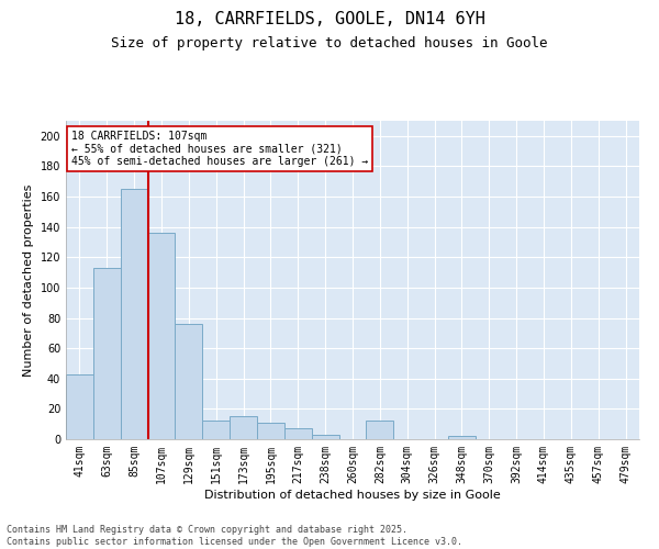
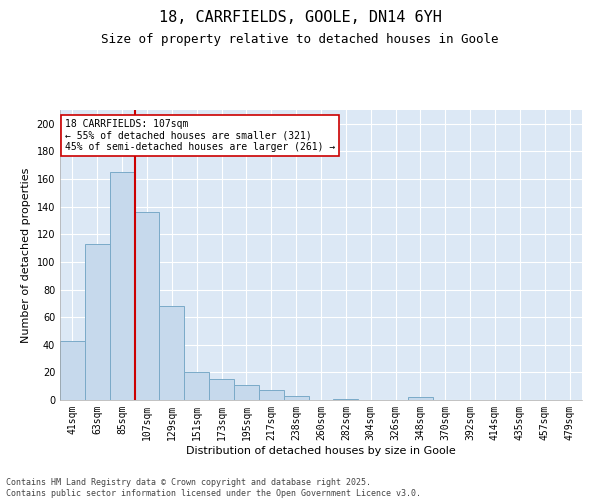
129sqm: 76 -> 68
151sqm: 12 -> 20
282sqm: 12 -> 1
